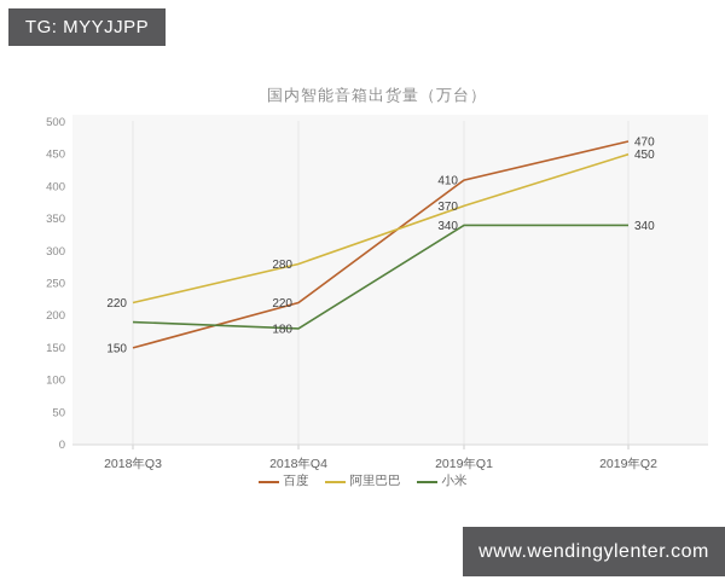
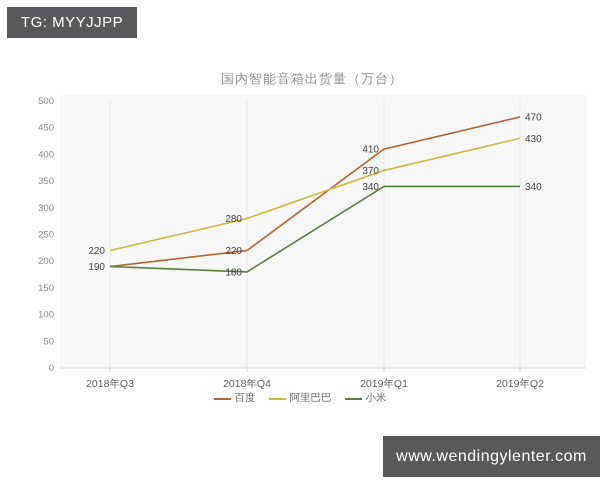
百度/2018年Q3: 150 -> 190
阿里巴巴/2019年Q2: 450 -> 430
